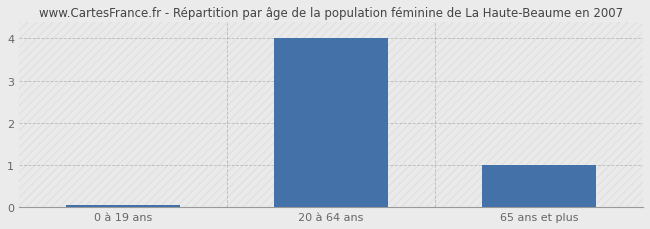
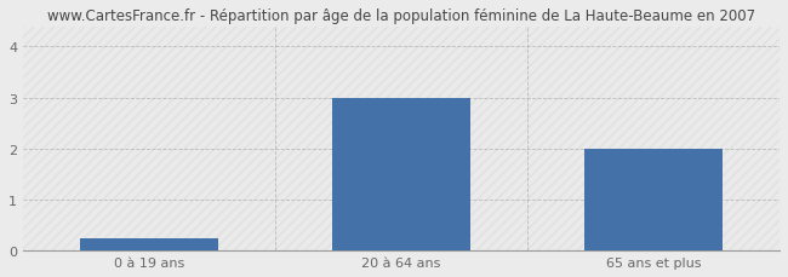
0 à 19 ans: 0.05 -> 0.25
20 à 64 ans: 4.00 -> 3.00
65 ans et plus: 1.00 -> 2.00
